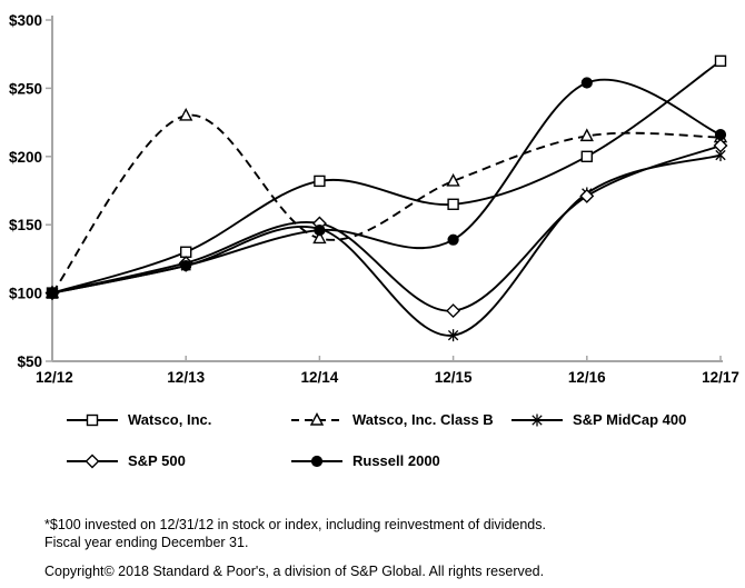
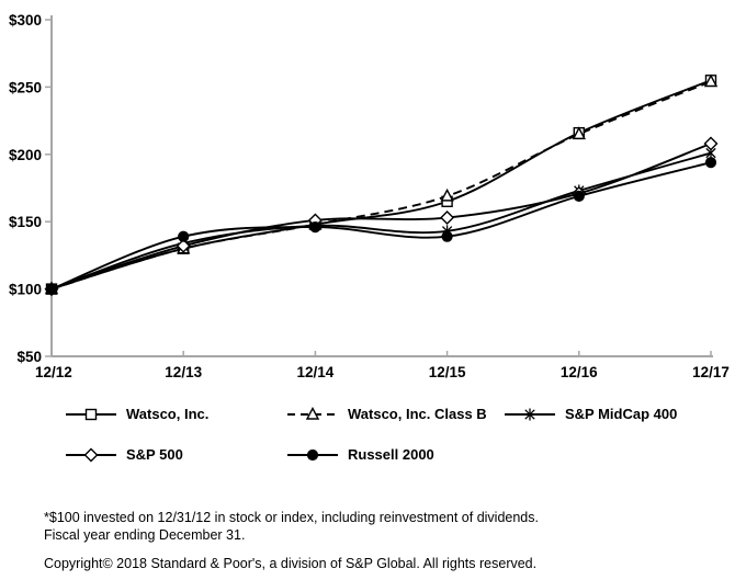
Watsco, Inc. Class B/12/13: $230 -> $130
S&P MidCap 400/12/13: $120 -> $134
S&P 500/12/13: $122 -> $132
Russell 2000/12/13: $120 -> $139
Watsco, Inc./12/14: $182 -> $148
Watsco, Inc. Class B/12/14: $140 -> $148
Watsco, Inc. Class B/12/15: $182 -> $169
S&P MidCap 400/12/15: $69 -> $143
S&P 500/12/15: $87 -> $153
Watsco, Inc./12/16: $200 -> $216
Russell 2000/12/16: $254 -> $169
Watsco, Inc./12/17: $270 -> $255
Watsco, Inc. Class B/12/17: $214 -> $254
Russell 2000/12/17: $216 -> $194
